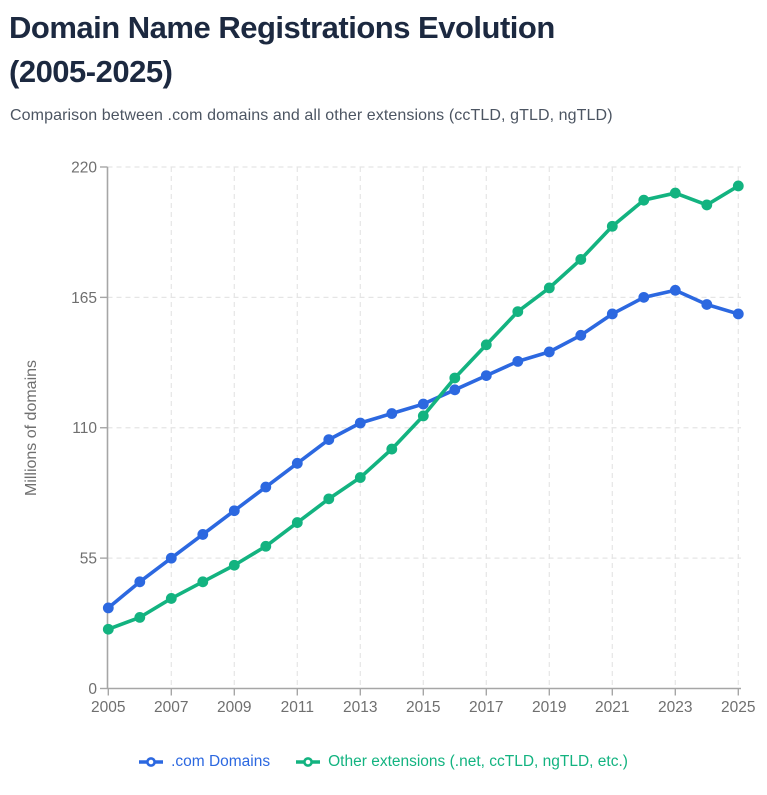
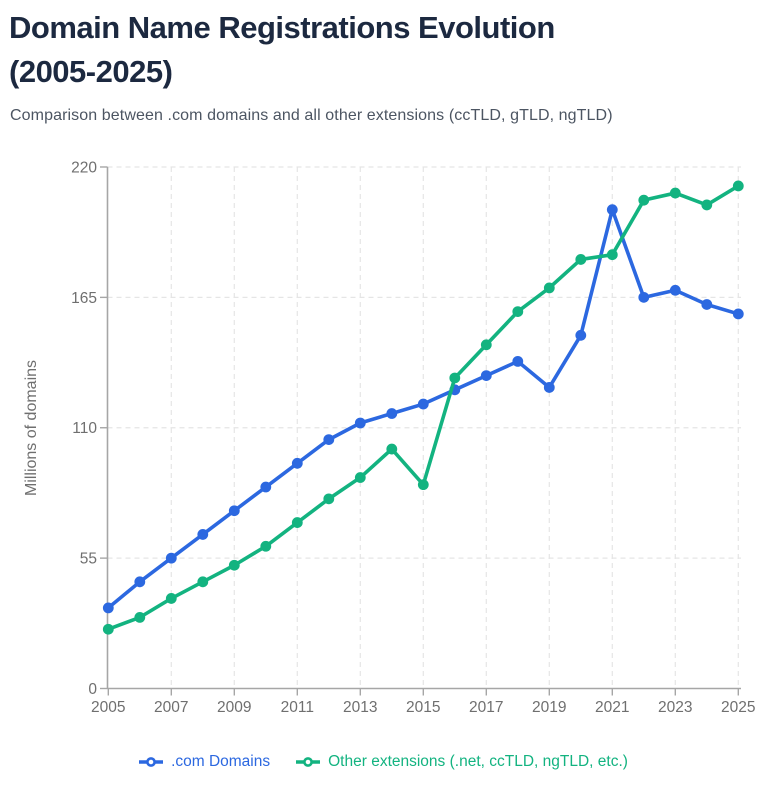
Other extensions (.net, ccTLD, ngTLD, etc.)/2015: 115 -> 86
.com Domains/2019: 142 -> 127
.com Domains/2021: 158 -> 202
Other extensions (.net, ccTLD, ngTLD, etc.)/2021: 195 -> 183
